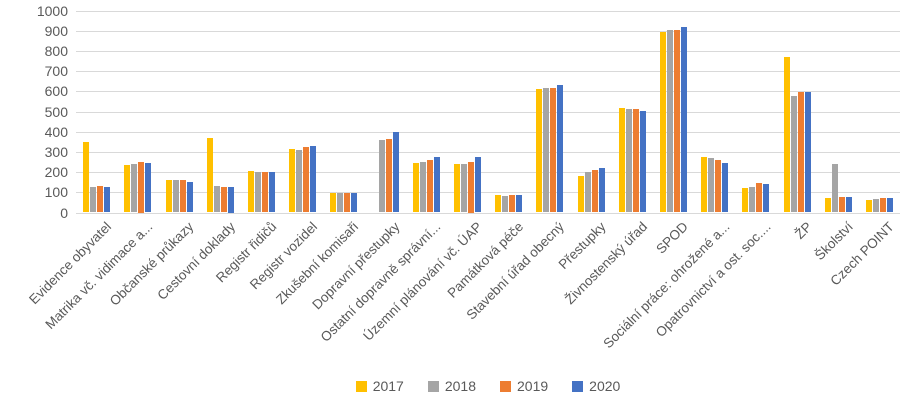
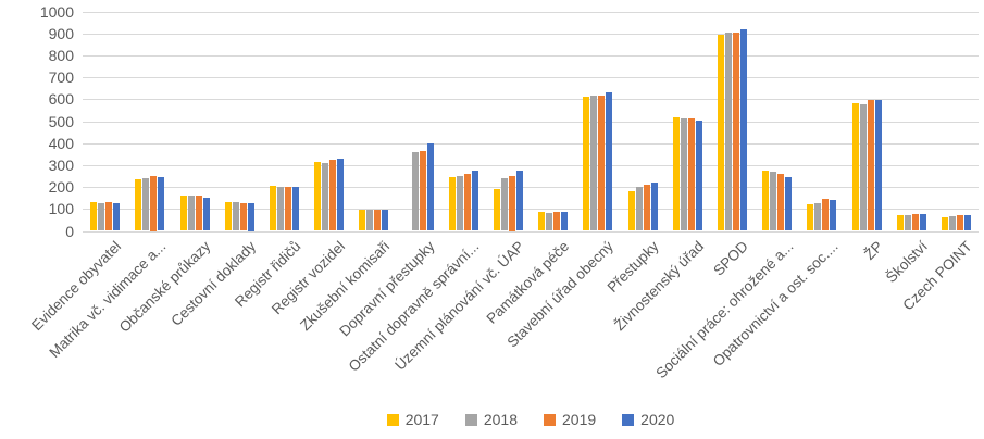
2017/Evidence obyvatel: 350 -> 130
2017/Cestovní doklady: 370 -> 130
2017/Územní plánování vč. ÚAP: 240 -> 190
2017/ŽP: 770 -> 580
2018/Školství: 240 -> 70
